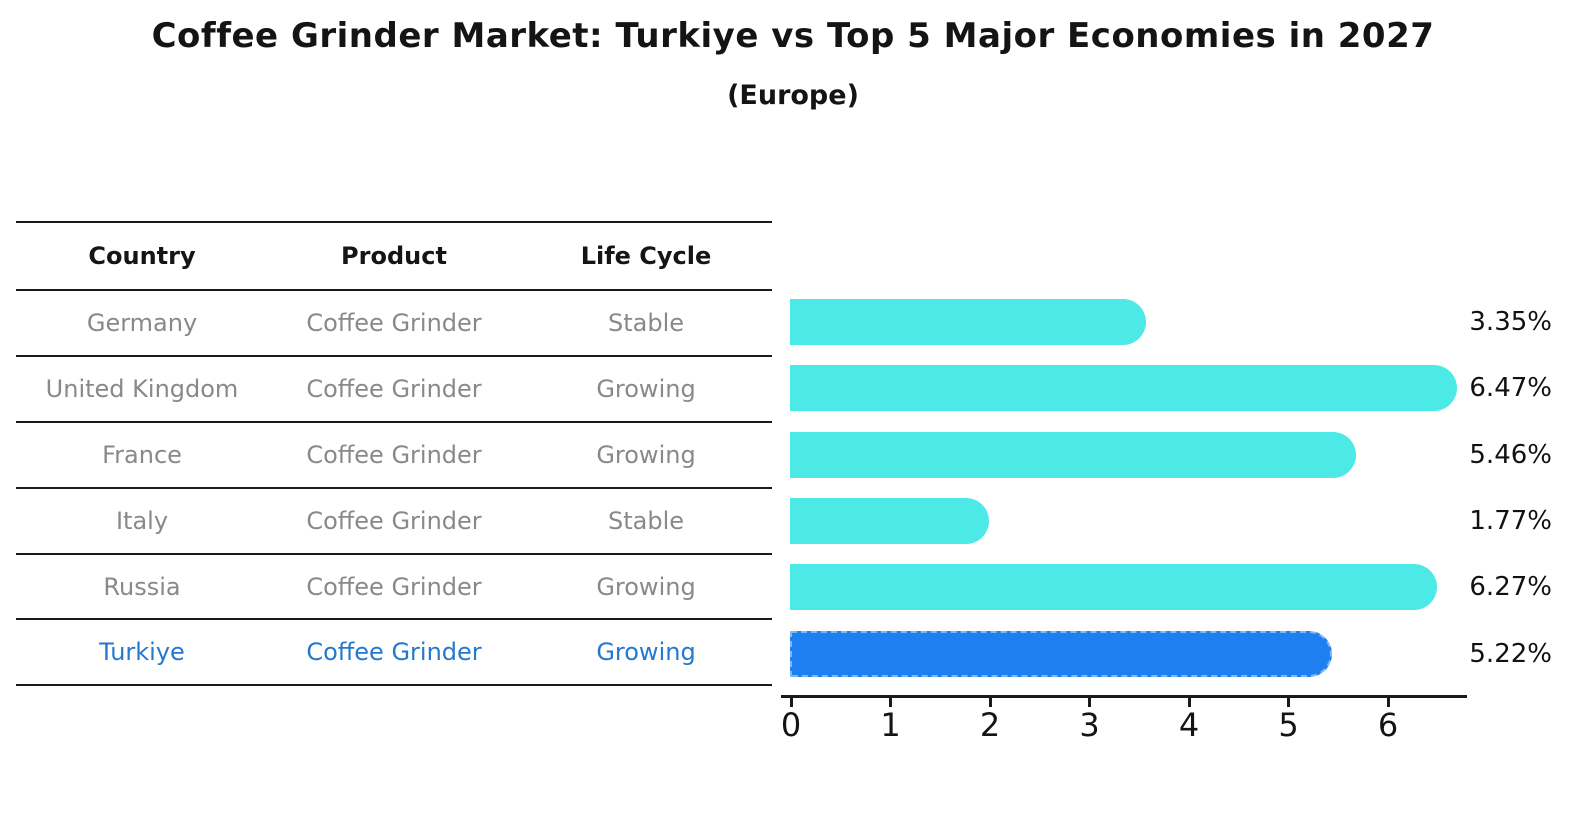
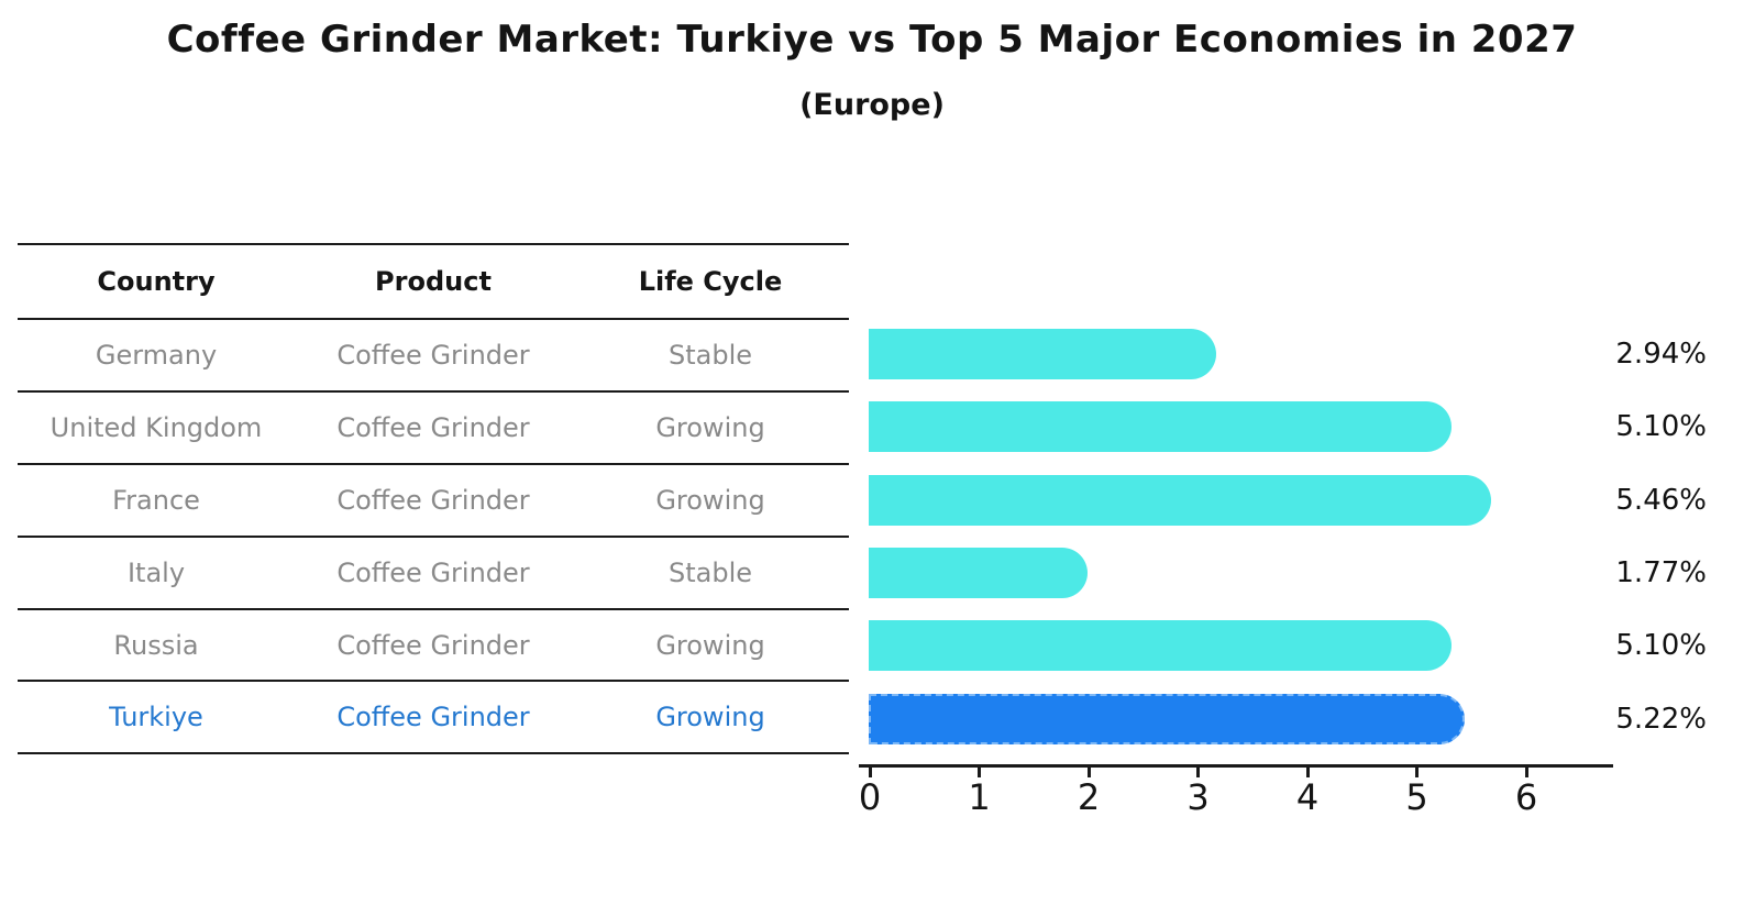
Germany: 3.35% -> 2.94%
United Kingdom: 6.47% -> 5.10%
Russia: 6.27% -> 5.10%
